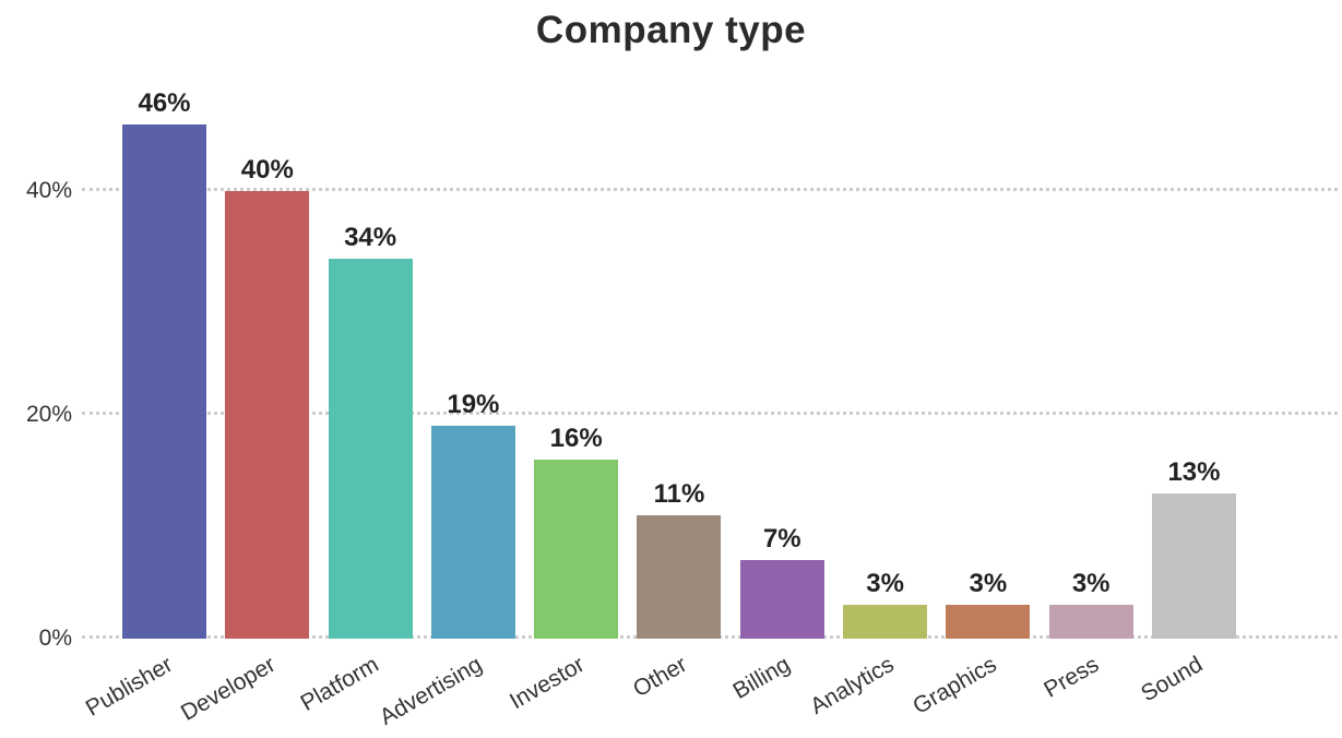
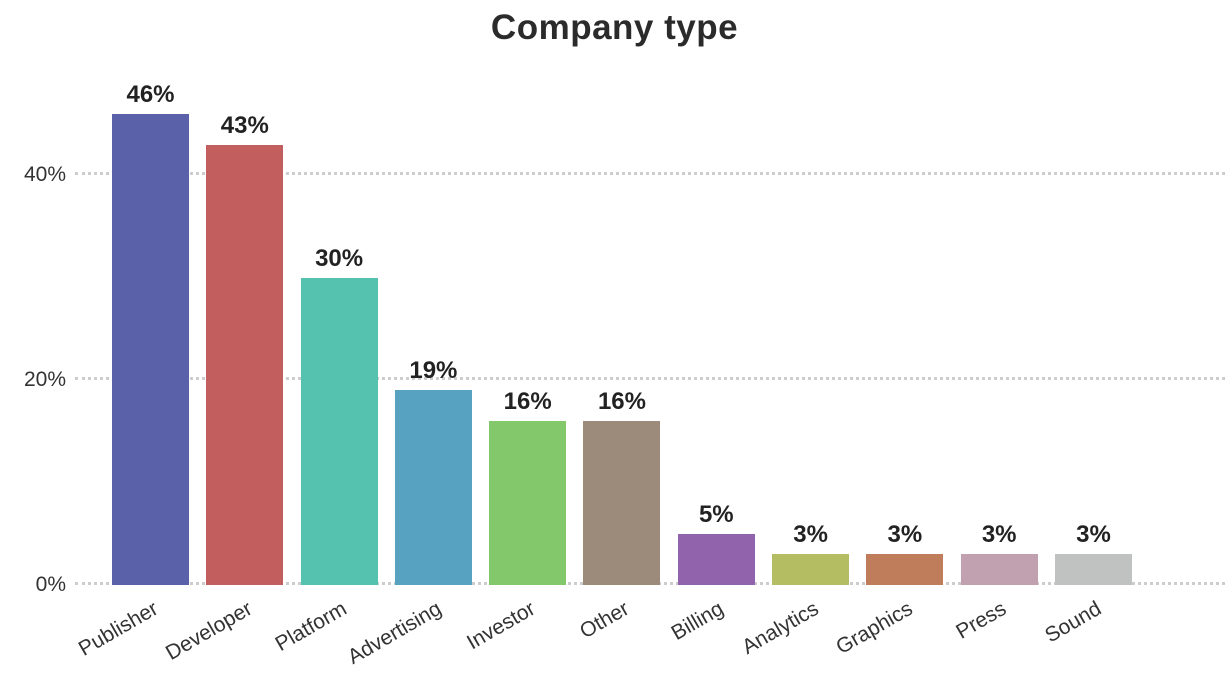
Developer: 40% -> 43%
Platform: 34% -> 30%
Other: 11% -> 16%
Billing: 7% -> 5%
Sound: 13% -> 3%
